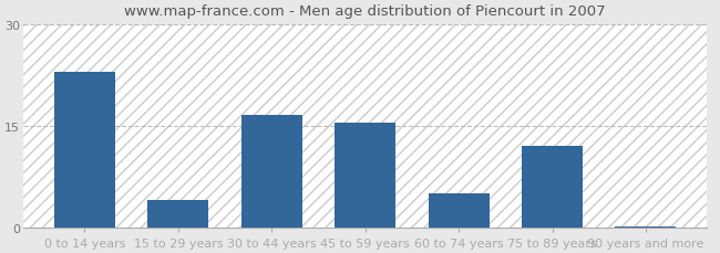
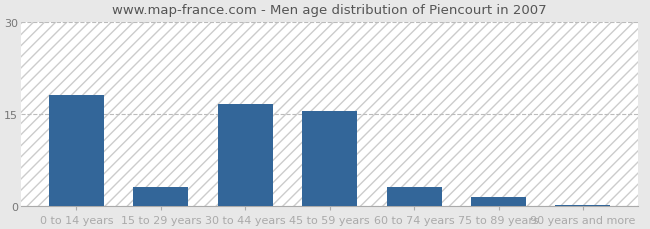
0 to 14 years: 23.0 -> 18.0
15 to 29 years: 4.0 -> 3.0
60 to 74 years: 5.0 -> 3.0
75 to 89 years: 12.0 -> 1.5
